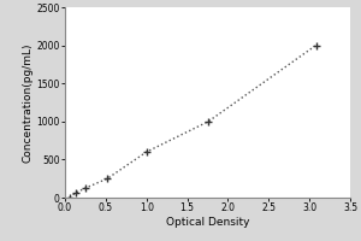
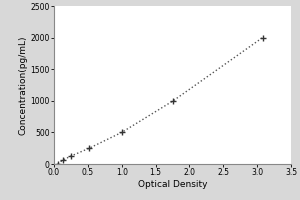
1.0: 600 -> 500
